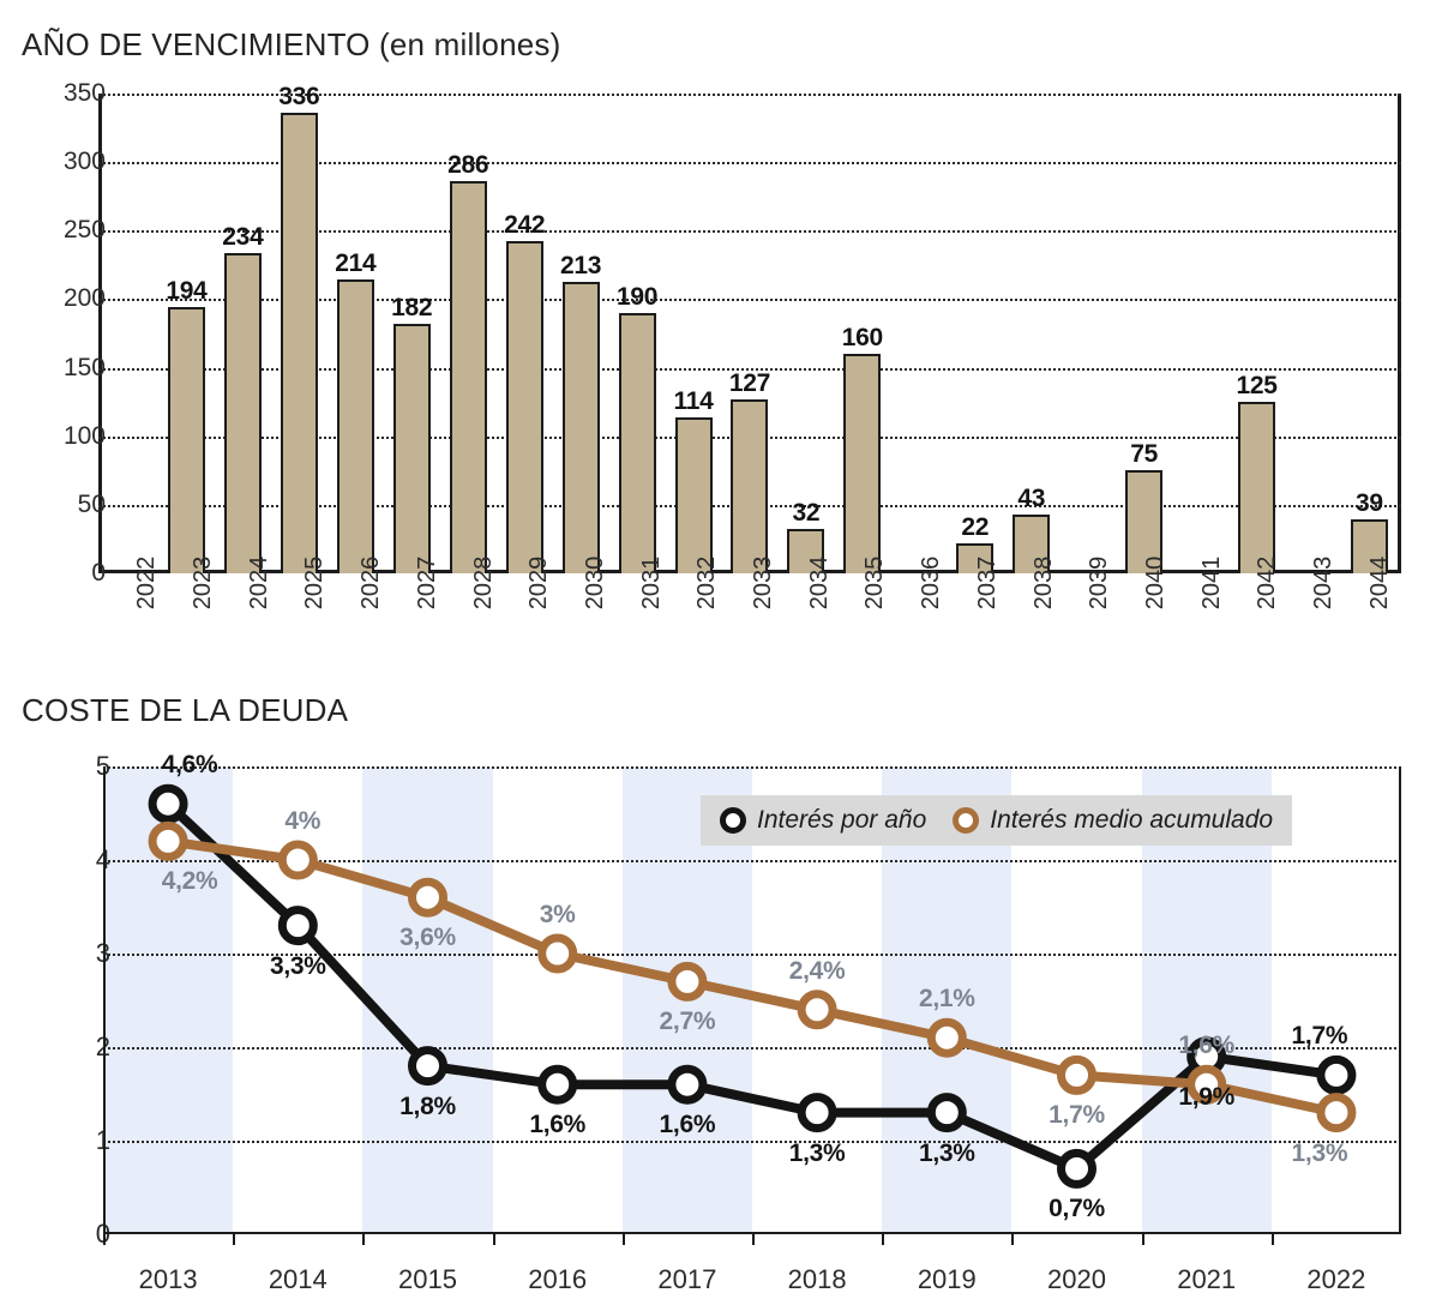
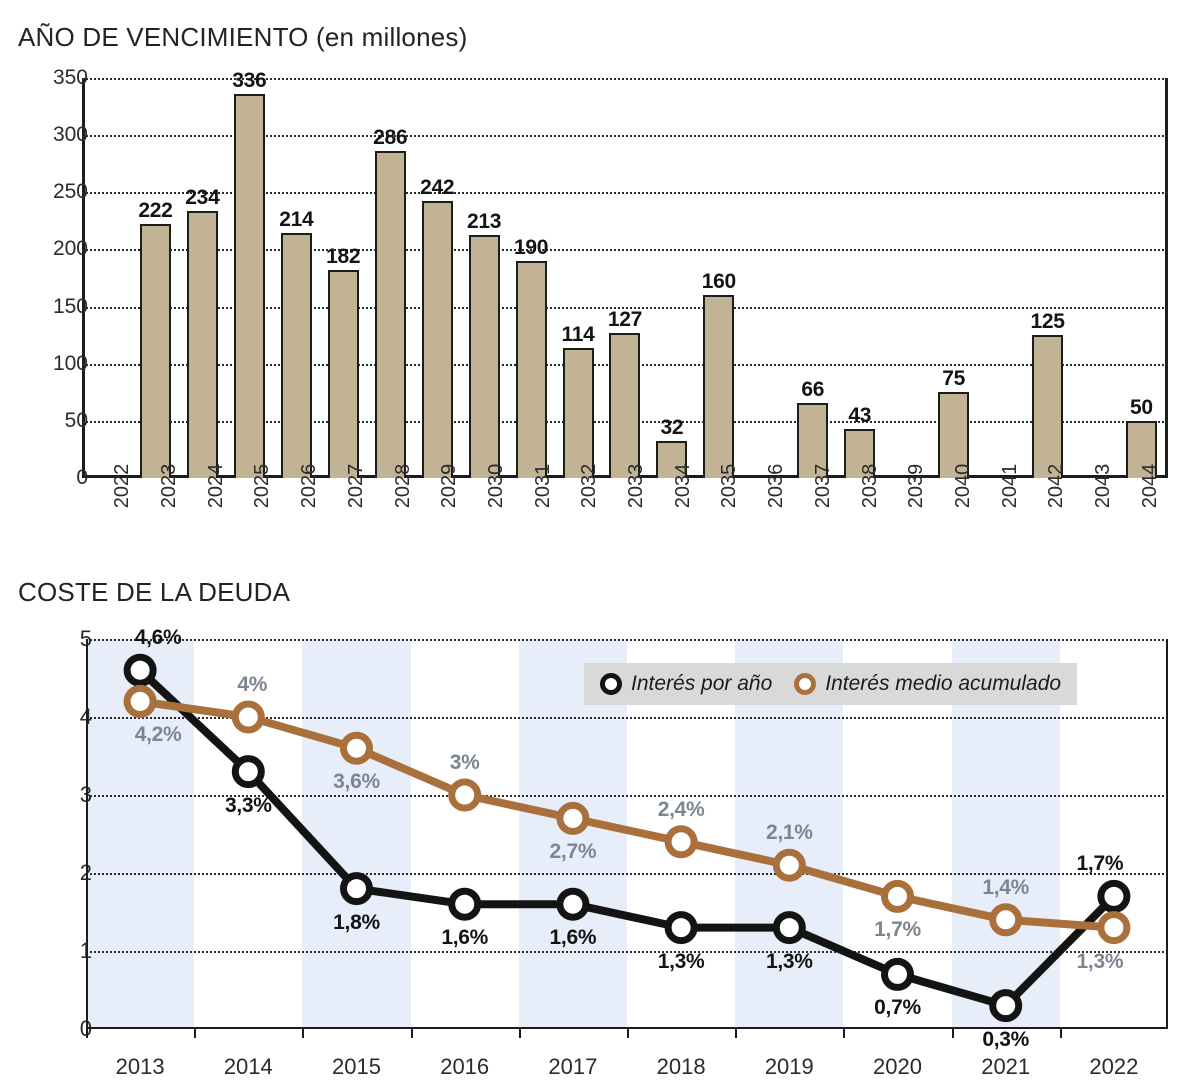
AÑO DE VENCIMIENTO (en millones)/2023: 194 -> 222
AÑO DE VENCIMIENTO (en millones)/2037: 22 -> 66
AÑO DE VENCIMIENTO (en millones)/2044: 39 -> 50
COSTE DE LA DEUDA/Interés por año/2021: 1,9% -> 0,3%
COSTE DE LA DEUDA/Interés medio acumulado/2021: 1,6% -> 1,4%
